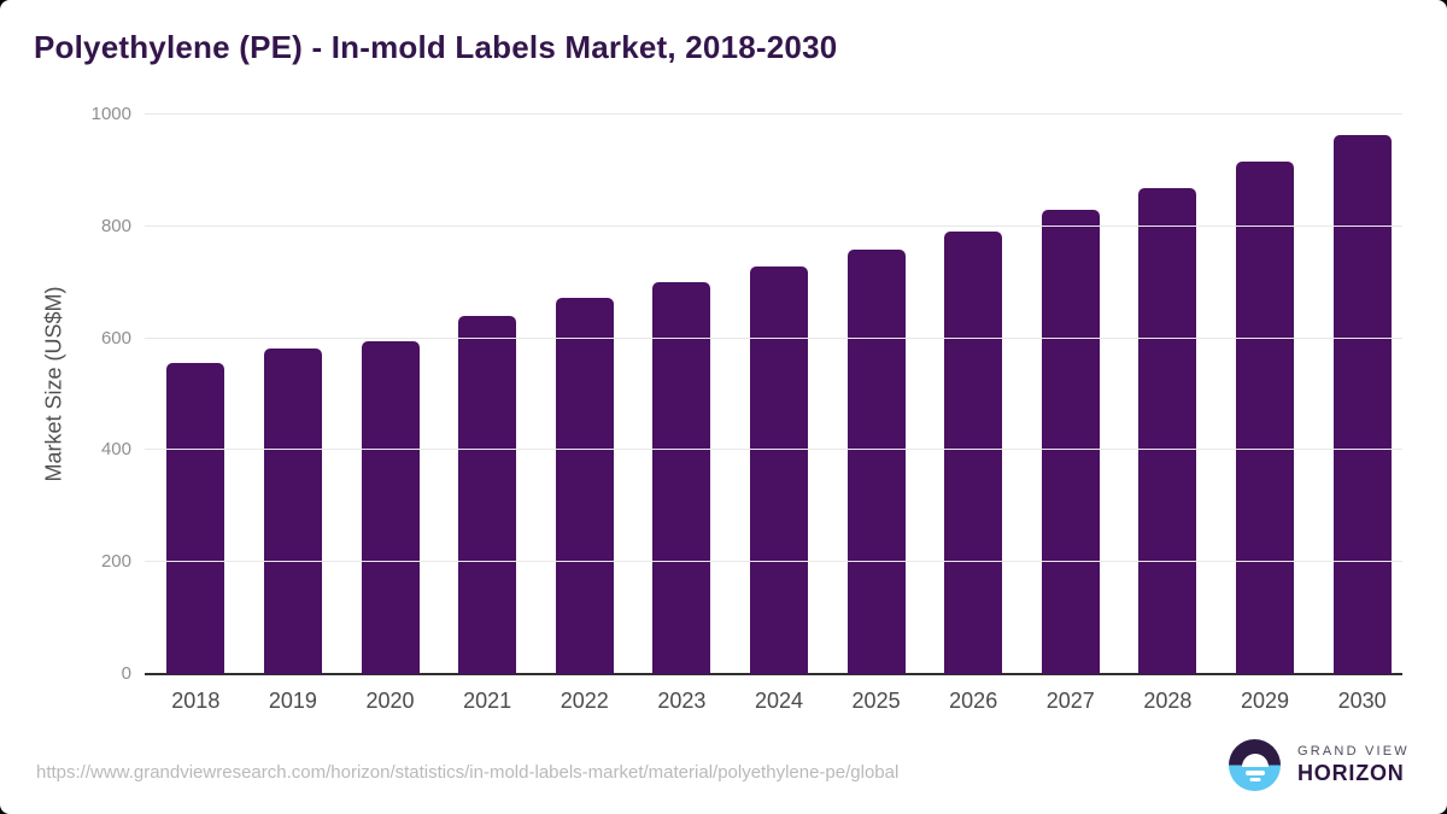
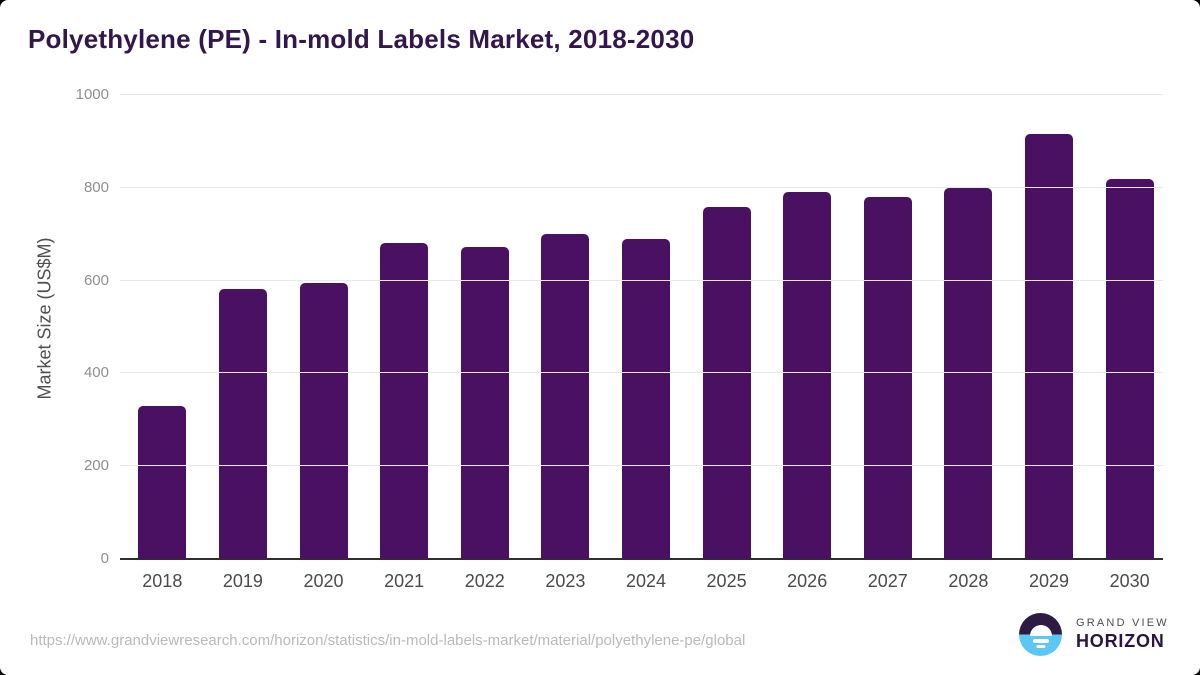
2018: 560 -> 330
2021: 640 -> 680
2024: 730 -> 690
2027: 830 -> 780
2028: 870 -> 800
2030: 960 -> 820
